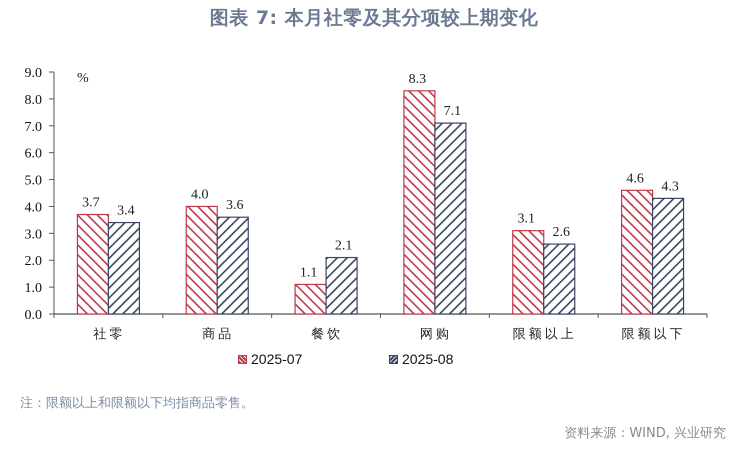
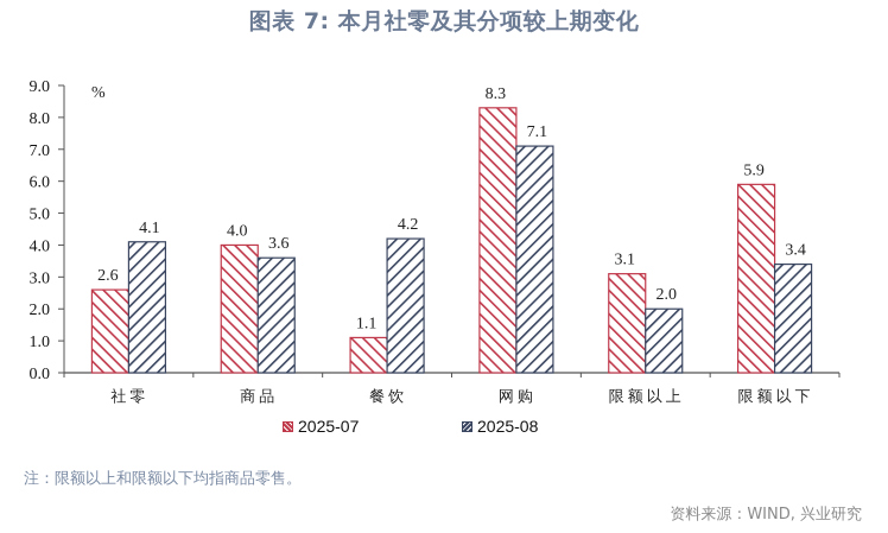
2025-07/社零: 3.7 -> 2.6
2025-08/社零: 3.4 -> 4.1
2025-08/餐饮: 2.1 -> 4.2
2025-08/限额以上: 2.6 -> 2.0
2025-07/限额以下: 4.6 -> 5.9
2025-08/限额以下: 4.3 -> 3.4
